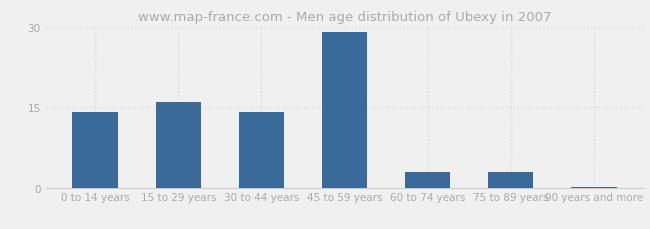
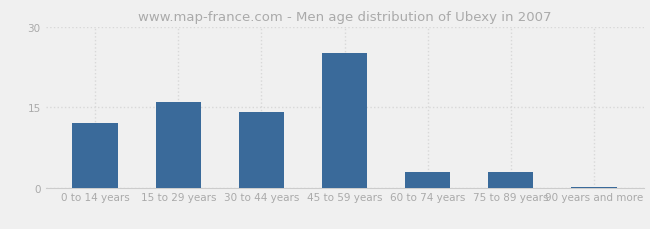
0 to 14 years: 14.0 -> 12.0
45 to 59 years: 29.0 -> 25.0
